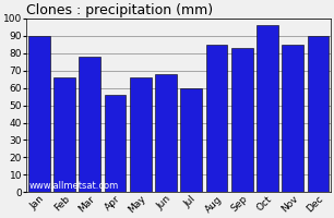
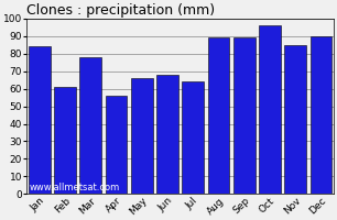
Jan: 90 -> 84
Feb: 66 -> 61
Jul: 60 -> 64
Aug: 85 -> 89
Sep: 83 -> 89
